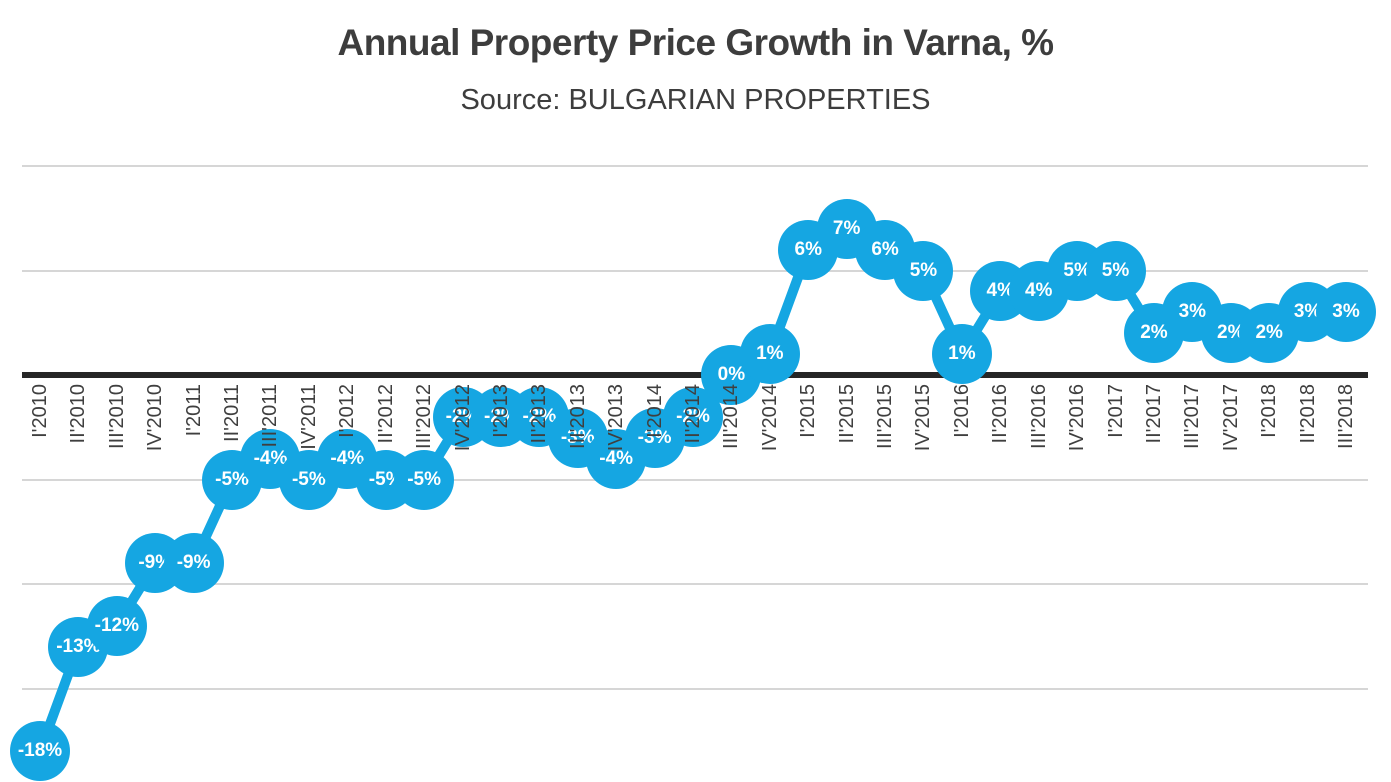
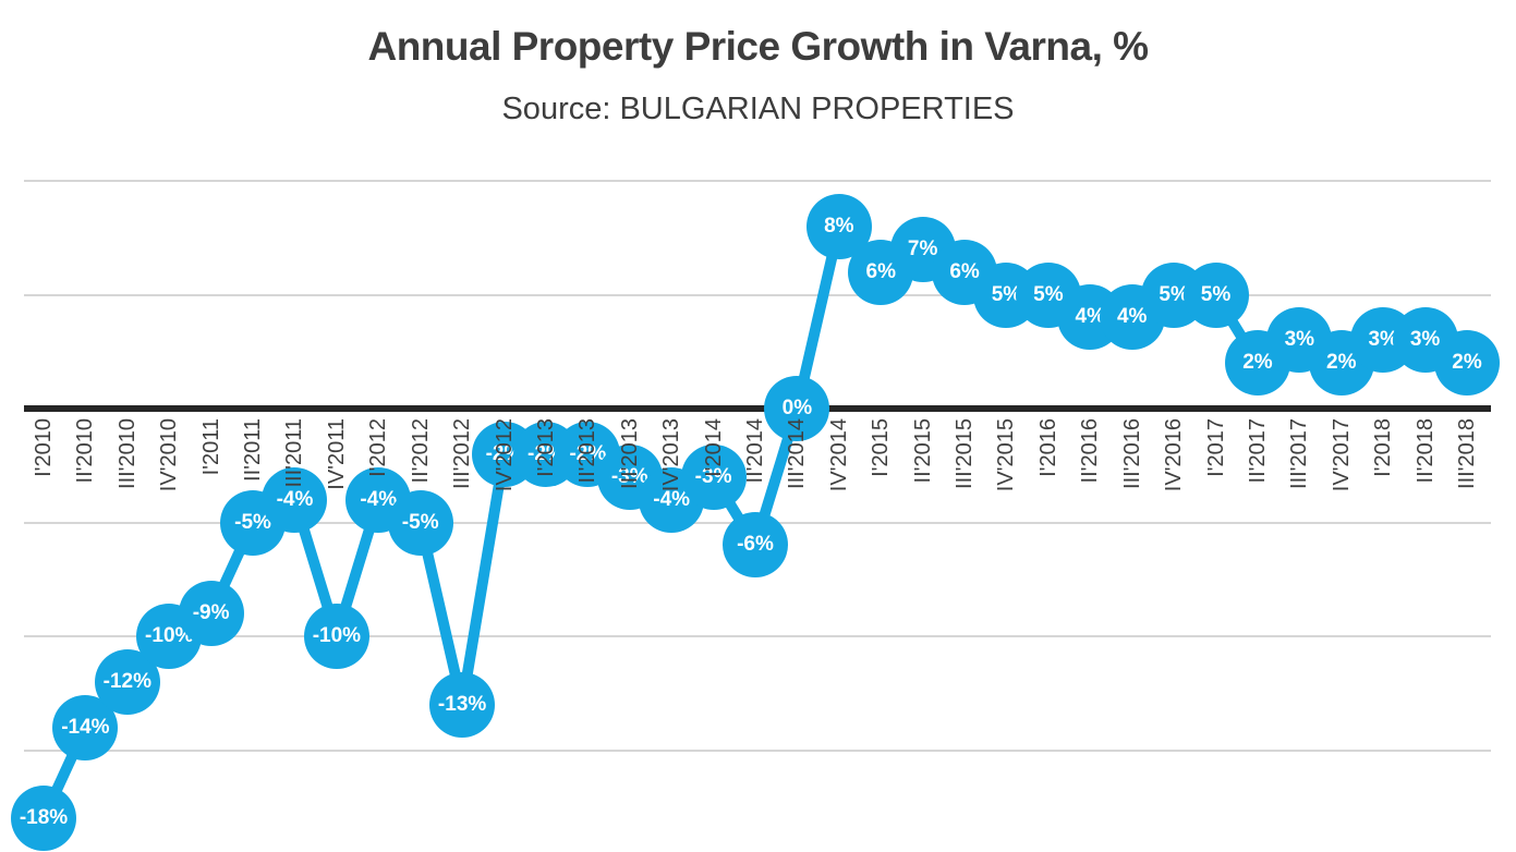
II'2010: -13% -> -14%
IV'2010: -9% -> -10%
IV'2011: -5% -> -10%
III'2012: -5% -> -13%
II'2014: -2% -> -6%
IV'2014: 1% -> 8%
I'2016: 1% -> 5%
I'2018: 2% -> 3%
III'2018: 3% -> 2%
